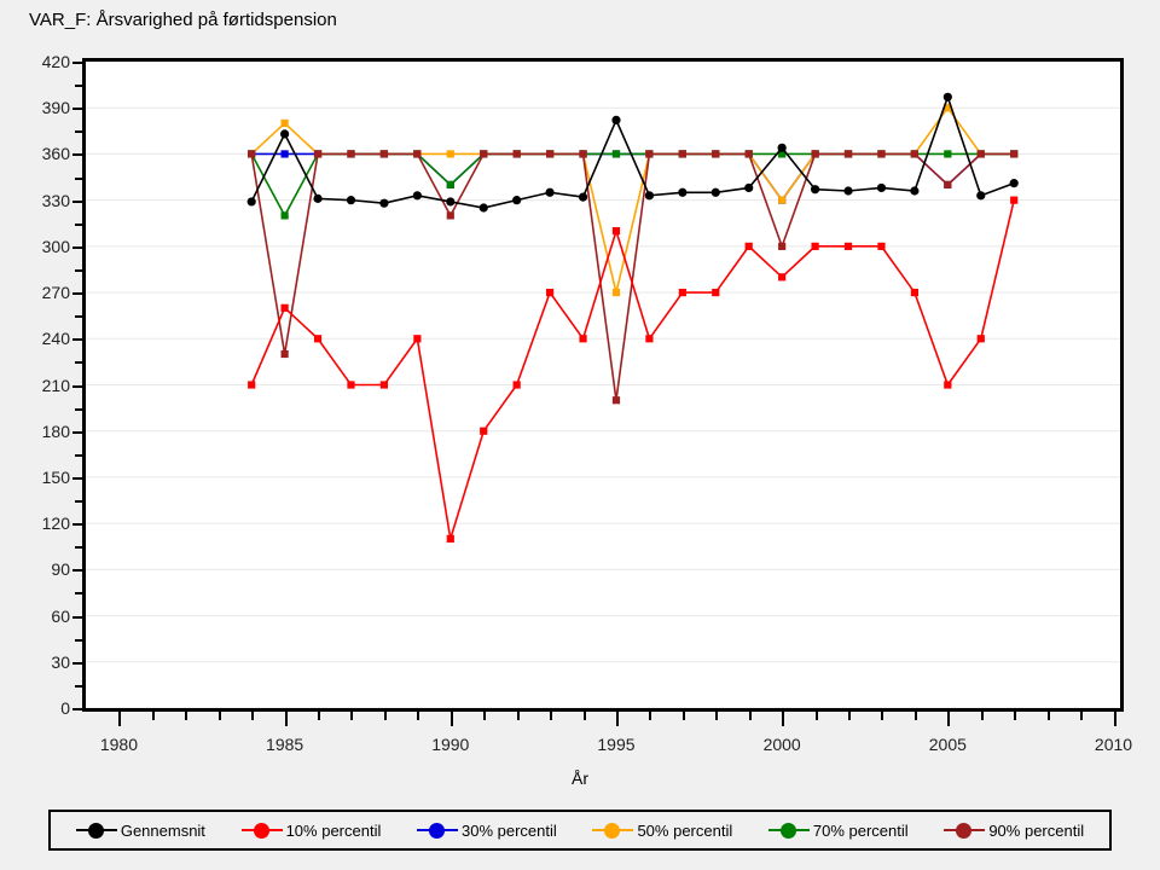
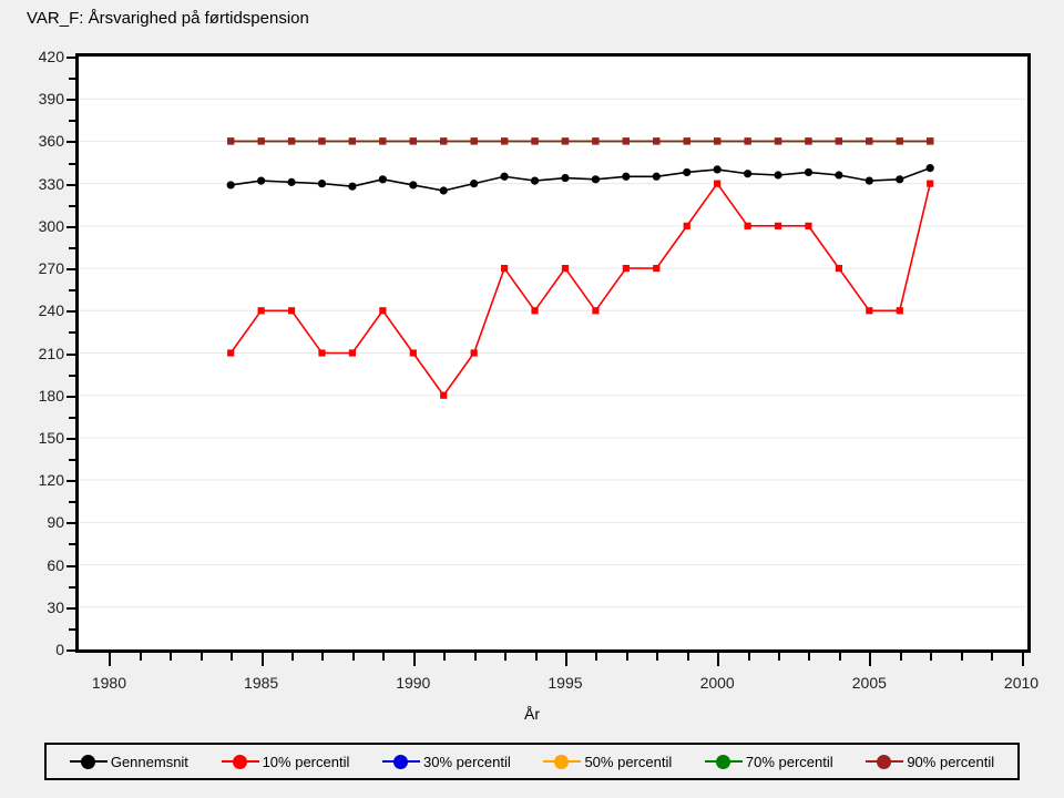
Gennemsnit/1985: 373 -> 332
10% percentil/1985: 260 -> 240
50% percentil/1985: 380 -> 360
70% percentil/1985: 320 -> 360
90% percentil/1985: 230 -> 360
10% percentil/1990: 110 -> 210
30% percentil/1990: 340 -> 360
70% percentil/1990: 340 -> 360
90% percentil/1990: 320 -> 360
Gennemsnit/1995: 382 -> 334
10% percentil/1995: 310 -> 270
50% percentil/1995: 270 -> 360
90% percentil/1995: 200 -> 360
Gennemsnit/2000: 364 -> 340
10% percentil/2000: 280 -> 330
30% percentil/2000: 330 -> 360
50% percentil/2000: 330 -> 360
90% percentil/2000: 300 -> 360
Gennemsnit/2005: 397 -> 332
10% percentil/2005: 210 -> 240
30% percentil/2005: 340 -> 360
50% percentil/2005: 390 -> 360
90% percentil/2005: 340 -> 360
